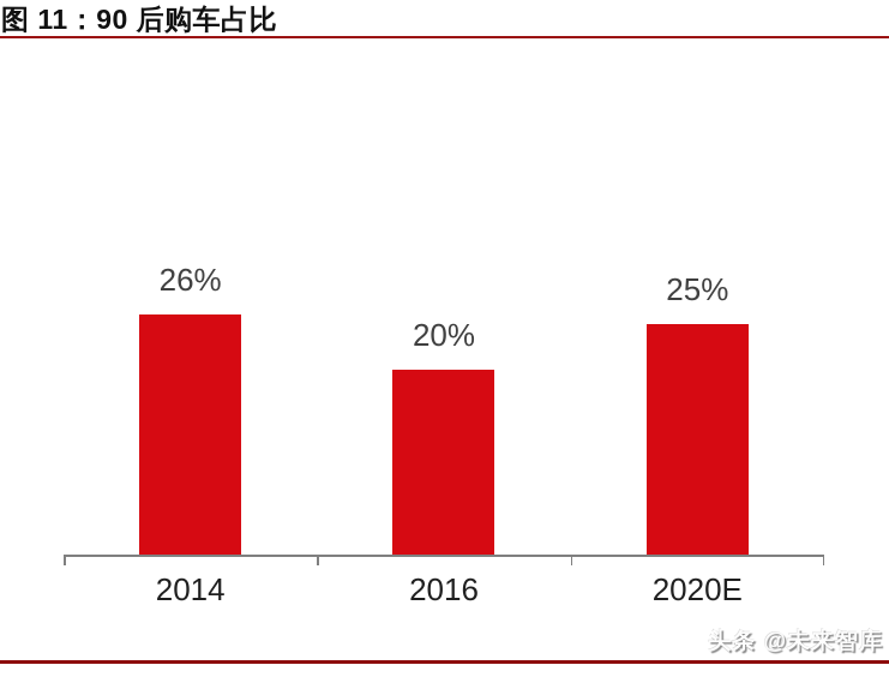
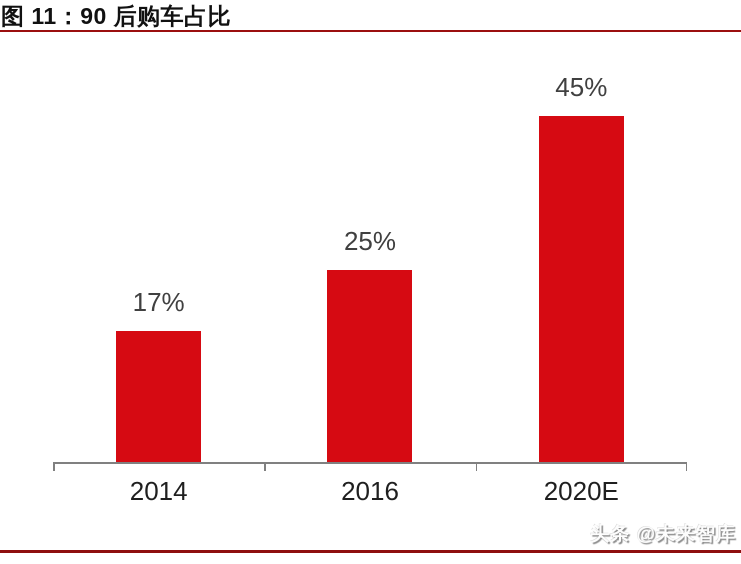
2014: 26% -> 17%
2016: 20% -> 25%
2020E: 25% -> 45%
